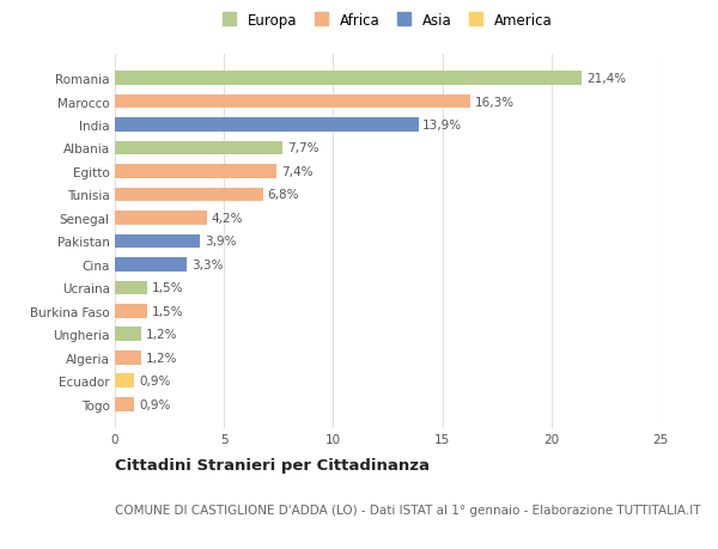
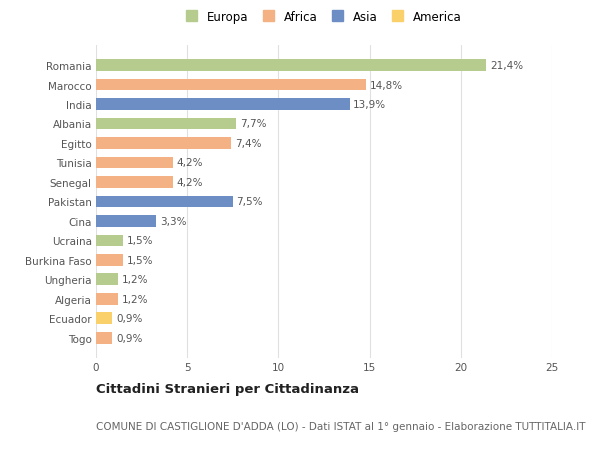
Marocco: 16,3% -> 14,8%
Tunisia: 6,8% -> 4,2%
Pakistan: 3,9% -> 7,5%
